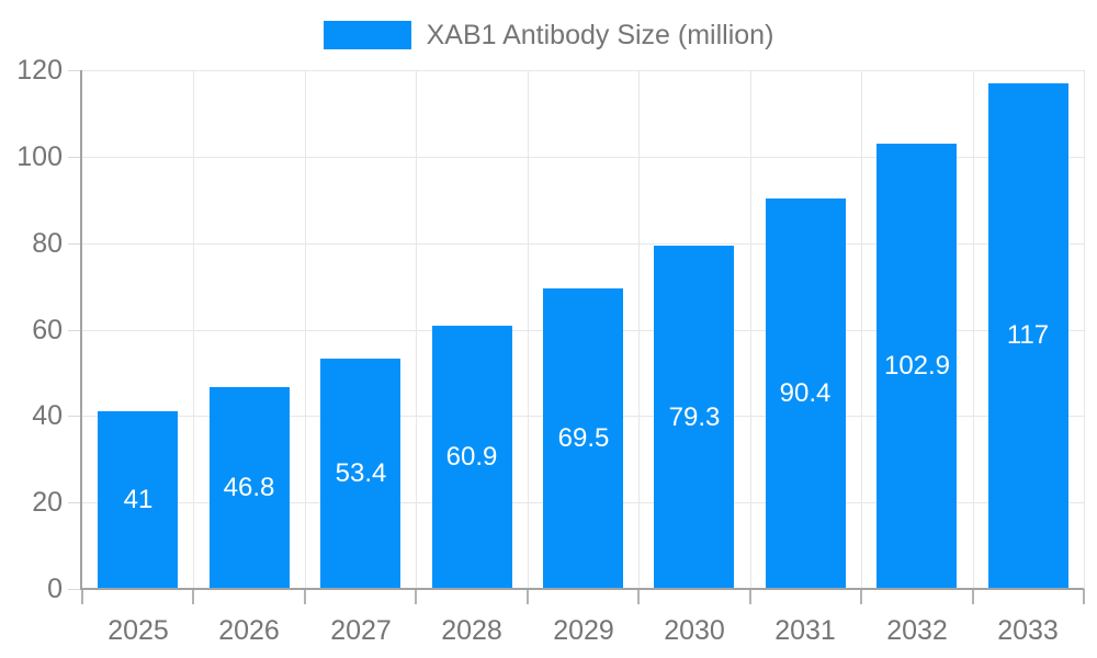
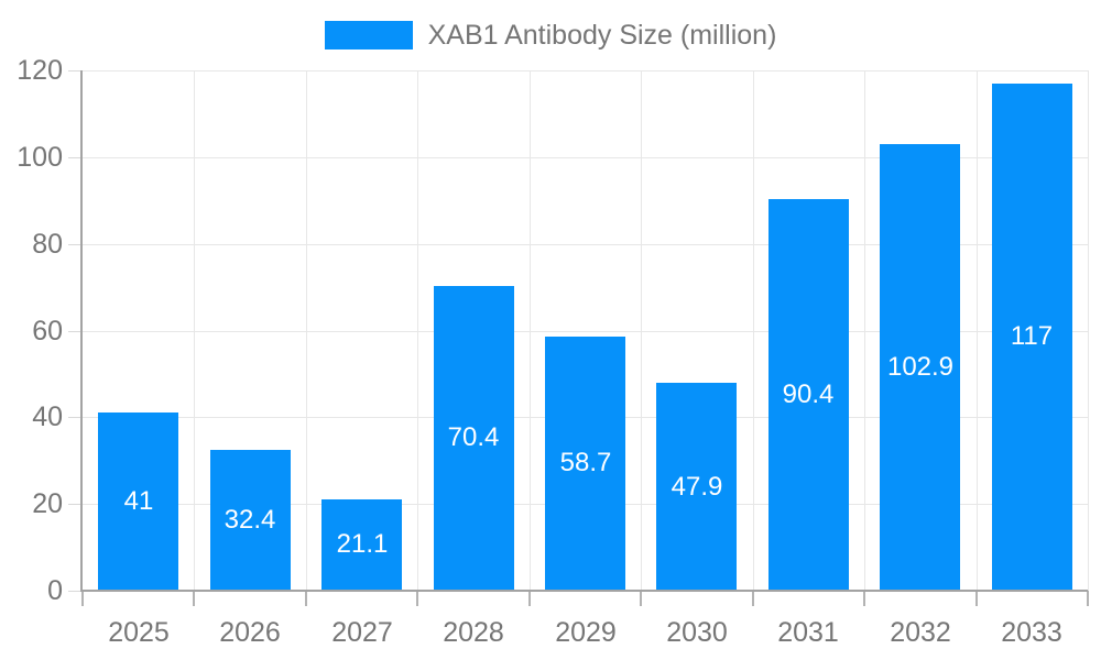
2026: 46.8 -> 32.4
2027: 53.4 -> 21.1
2028: 60.9 -> 70.4
2029: 69.5 -> 58.7
2030: 79.3 -> 47.9
